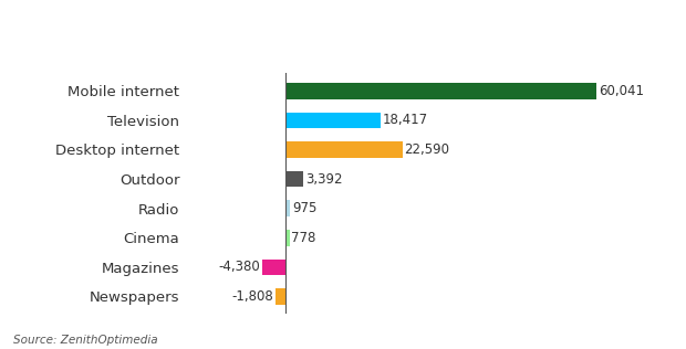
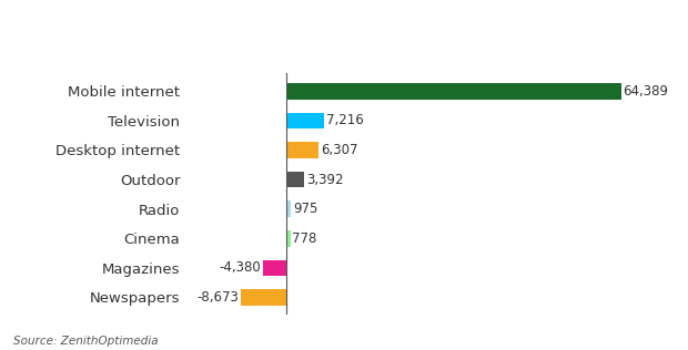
Mobile internet: 60,041 -> 64,389
Television: 18,417 -> 7,216
Desktop internet: 22,590 -> 6,307
Newspapers: -1,808 -> -8,673
